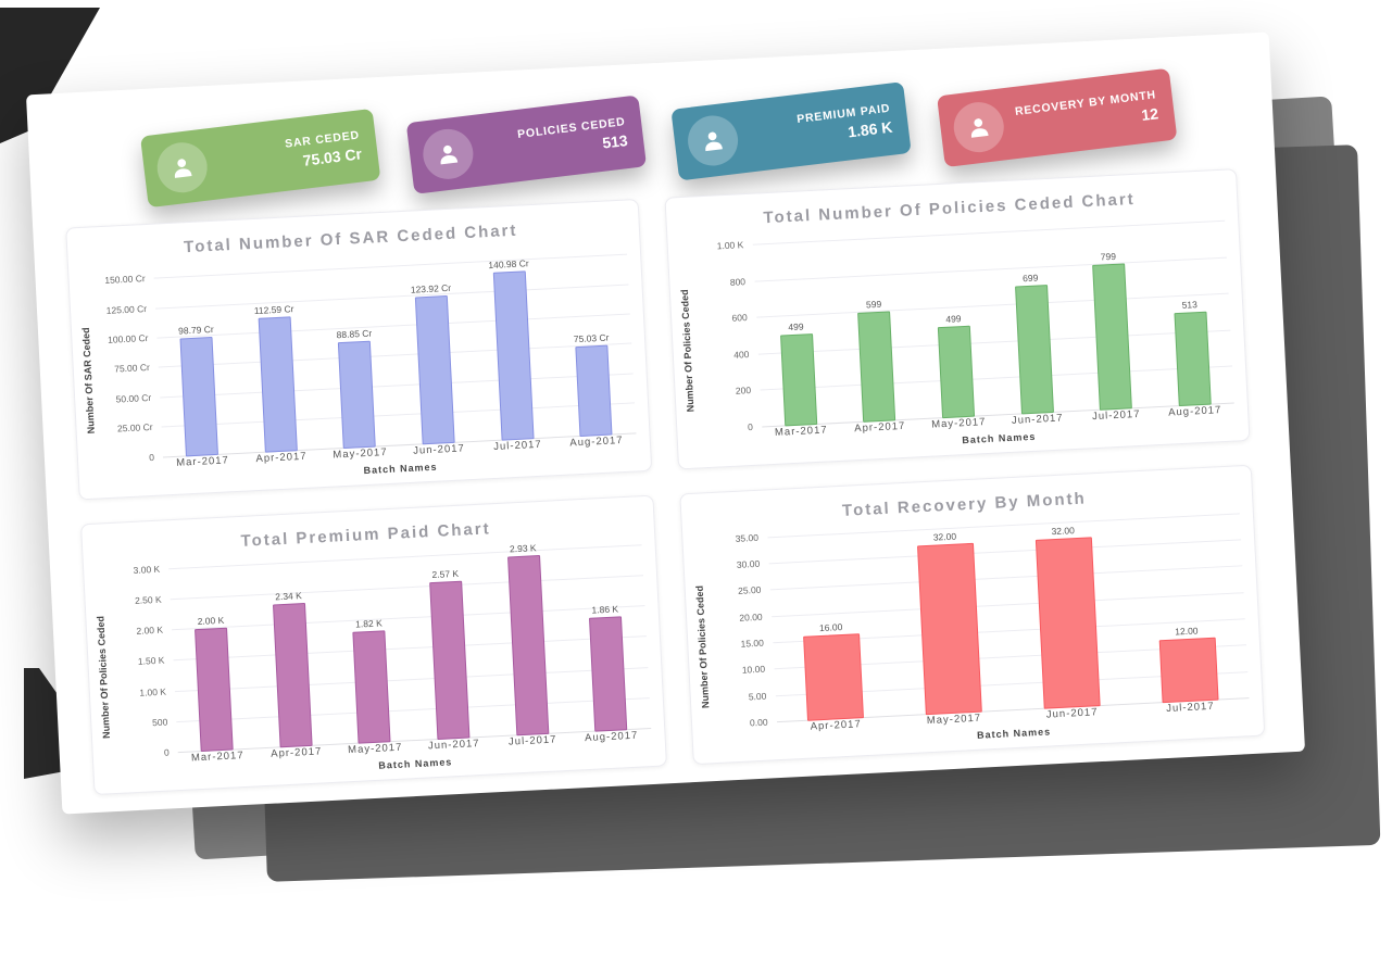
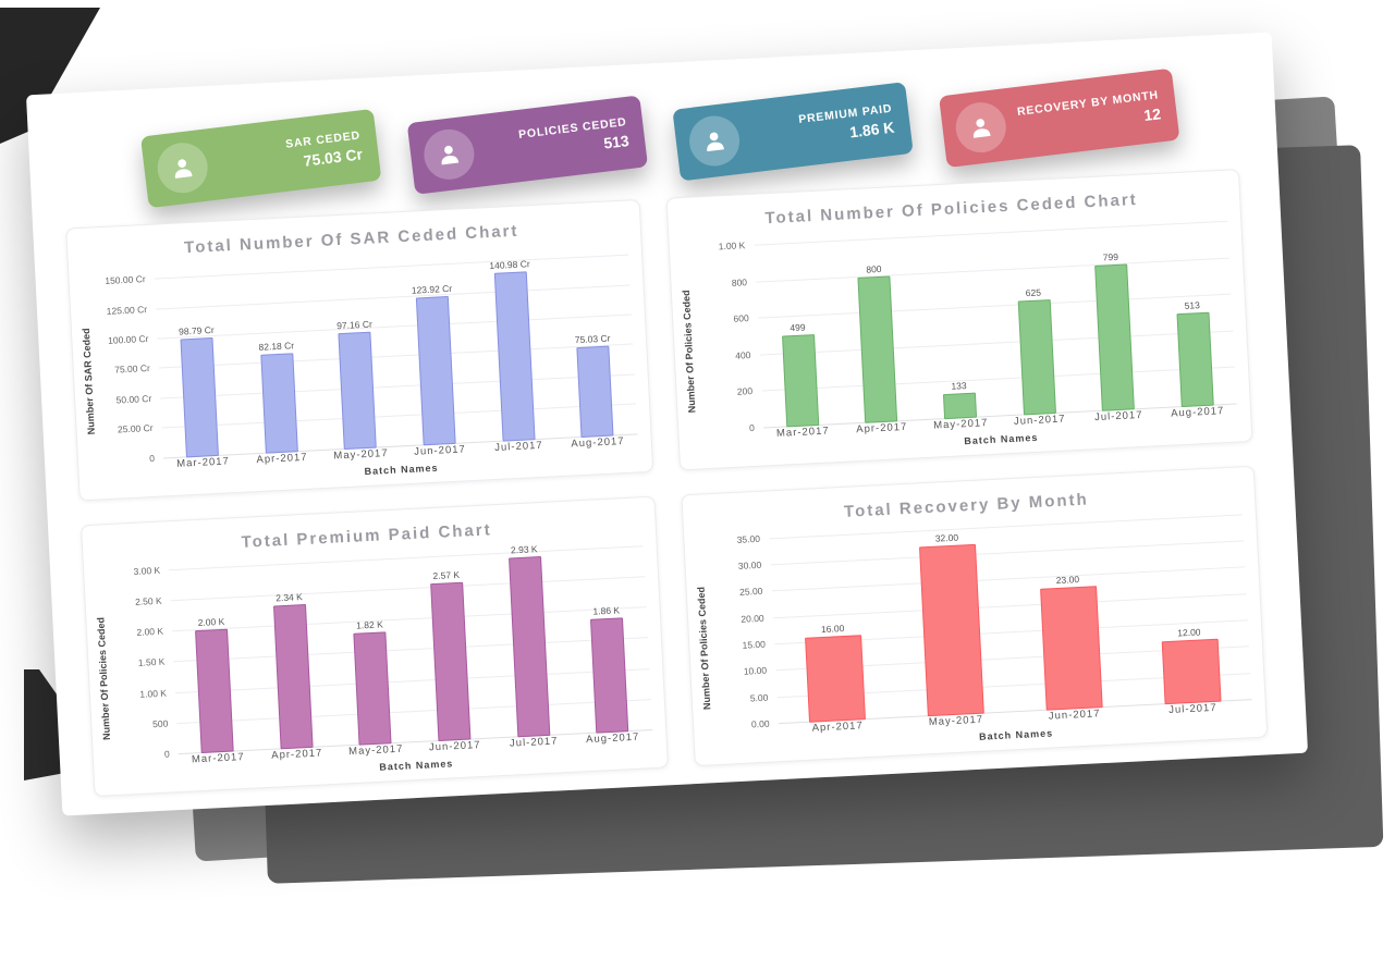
Total Number Of SAR Ceded Chart/Apr-2017: 112.59 -> 82.18
Total Number Of SAR Ceded Chart/May-2017: 88.85 -> 97.16
Total Number Of Policies Ceded Chart/Apr-2017: 599 -> 800
Total Number Of Policies Ceded Chart/May-2017: 499 -> 133
Total Number Of Policies Ceded Chart/Jun-2017: 699 -> 625
Total Recovery By Month/Jun-2017: 32.00 -> 23.00
